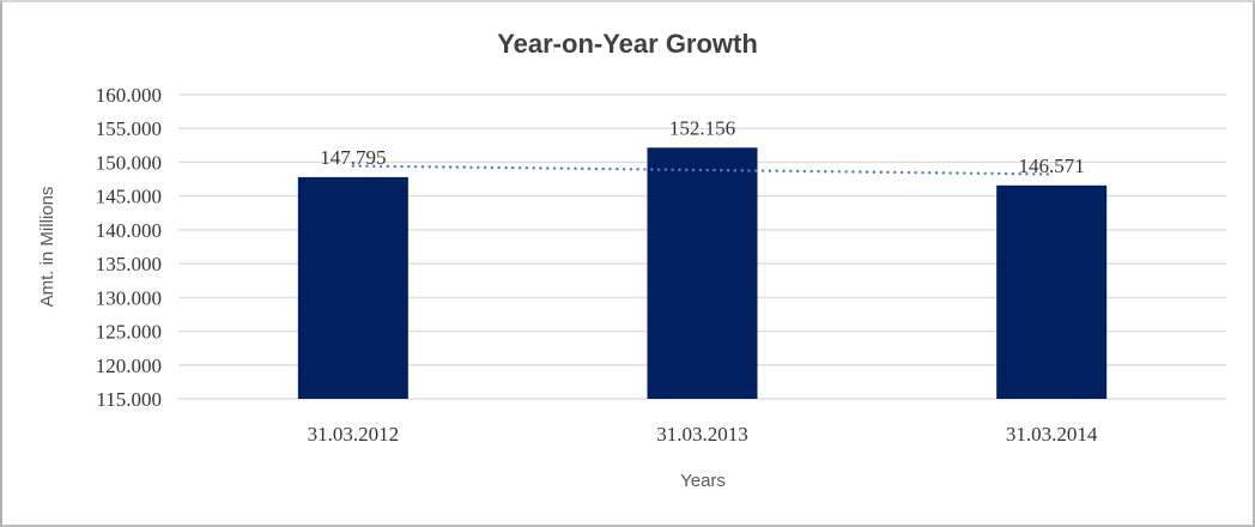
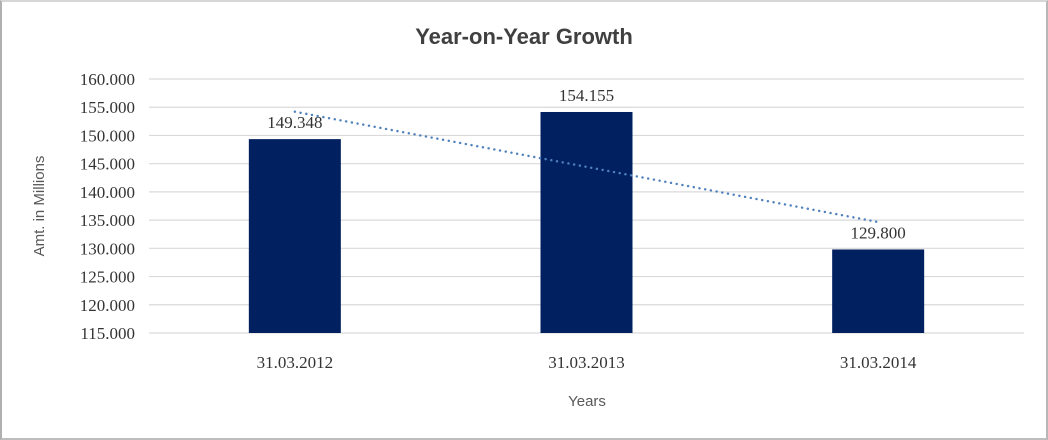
31.03.2012: 147.795 -> 149.348
31.03.2013: 152.156 -> 154.155
31.03.2014: 146.571 -> 129.800
